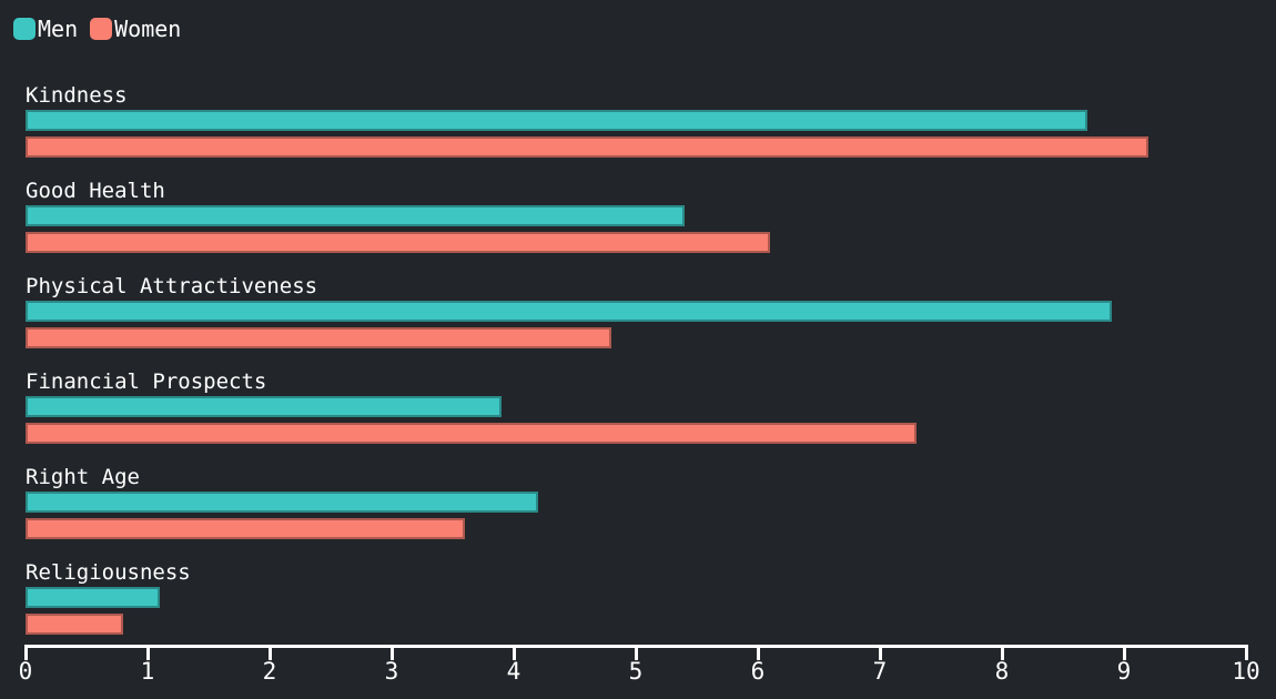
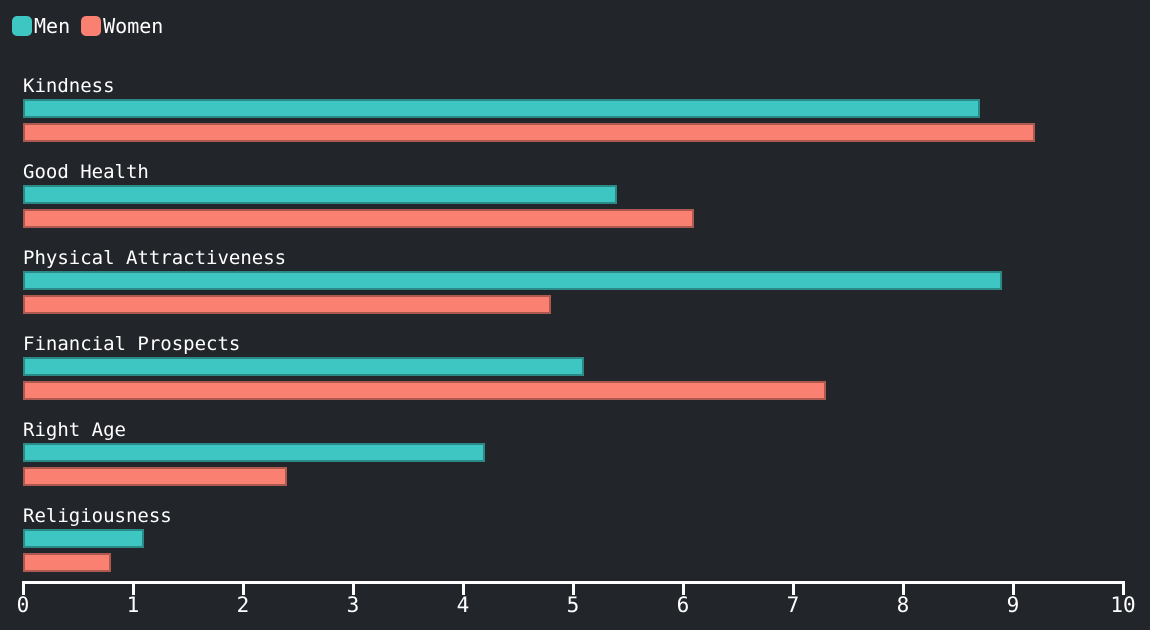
Men/Financial Prospects: 3.9 -> 5.1
Women/Right Age: 3.6 -> 2.4
